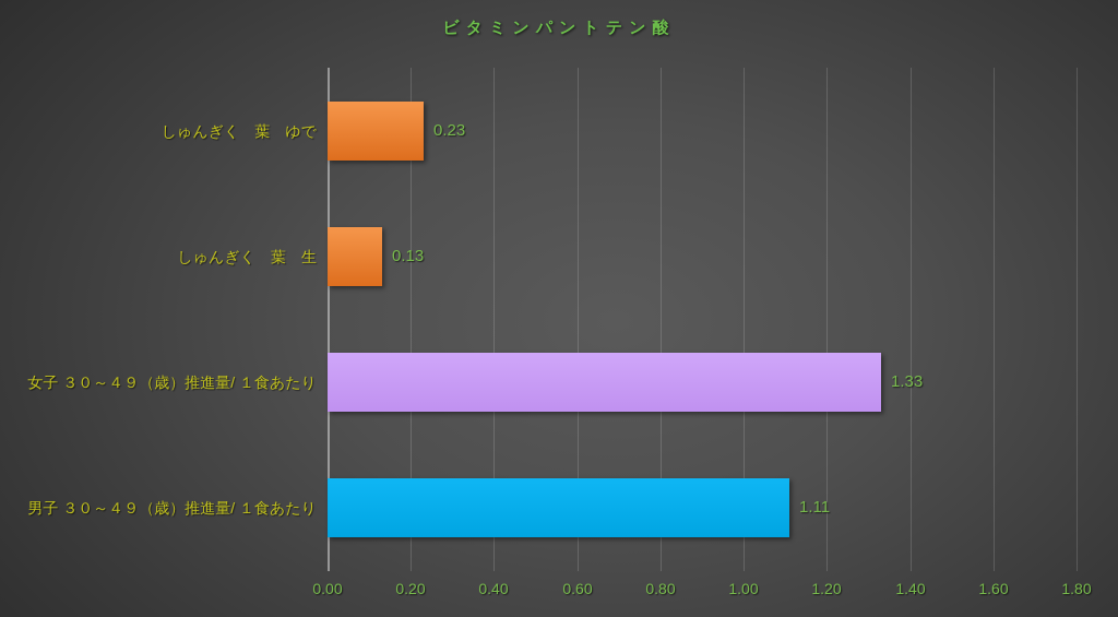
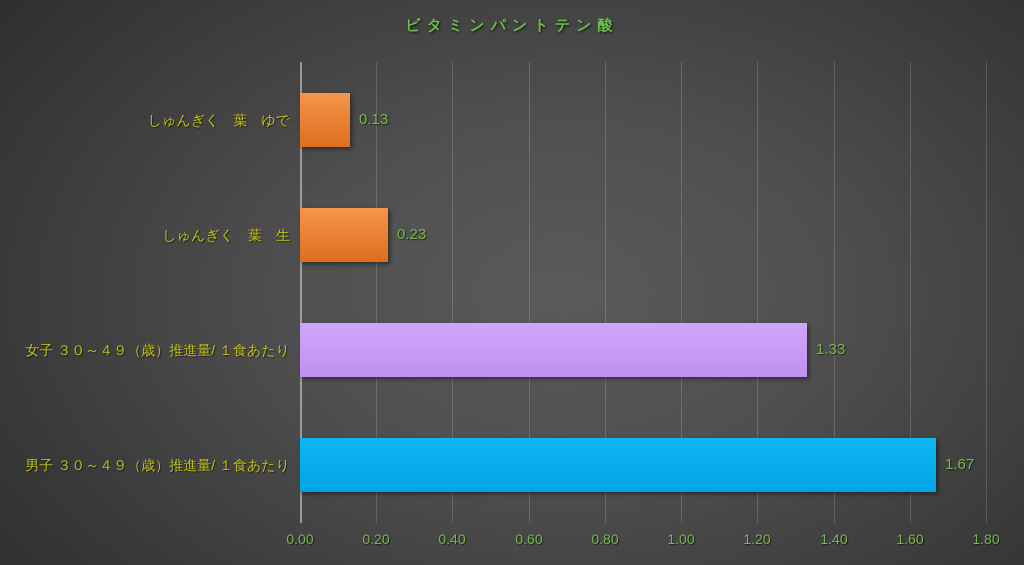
しゅんぎく 葉 ゆで: 0.23 -> 0.13
しゅんぎく 葉 生: 0.13 -> 0.23
男子 ３０～４９（歳）推進量/ １食あたり: 1.11 -> 1.67
